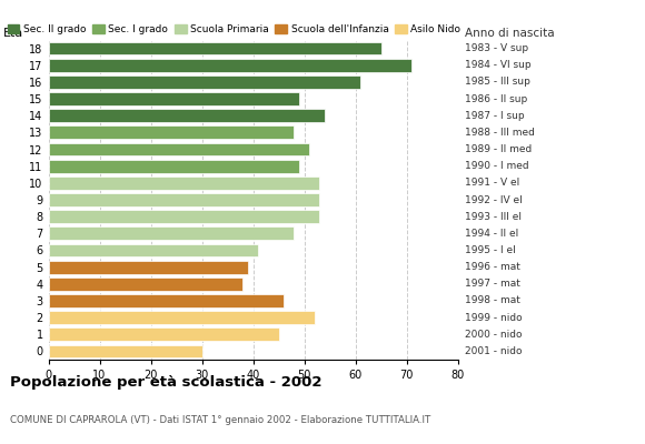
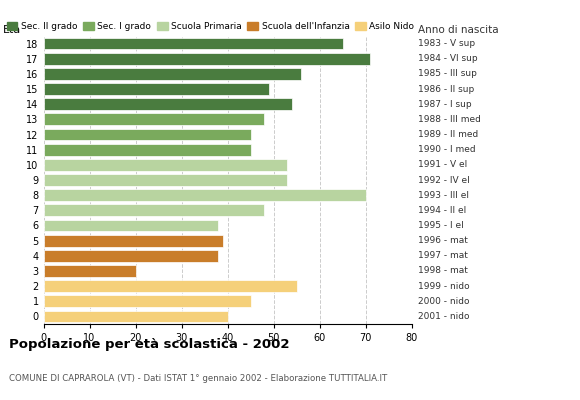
16: 61 -> 56
12: 51 -> 45
11: 49 -> 45
8: 53 -> 70
6: 41 -> 38
3: 46 -> 20
2: 52 -> 55
0: 30 -> 40
